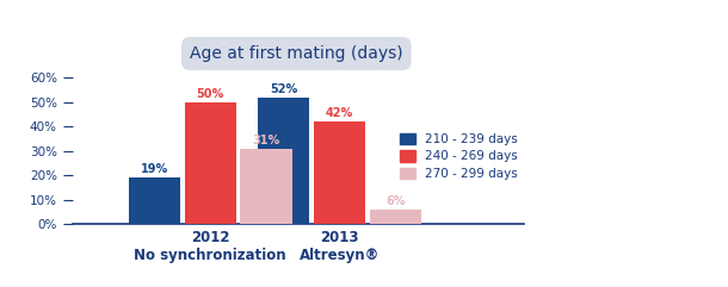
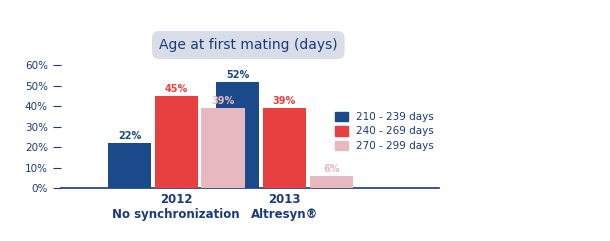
210 - 239 days/2012 No synchronization: 19% -> 22%
240 - 269 days/2012 No synchronization: 50% -> 45%
270 - 299 days/2012 No synchronization: 31% -> 39%
240 - 269 days/2013 Altresyn®: 42% -> 39%
